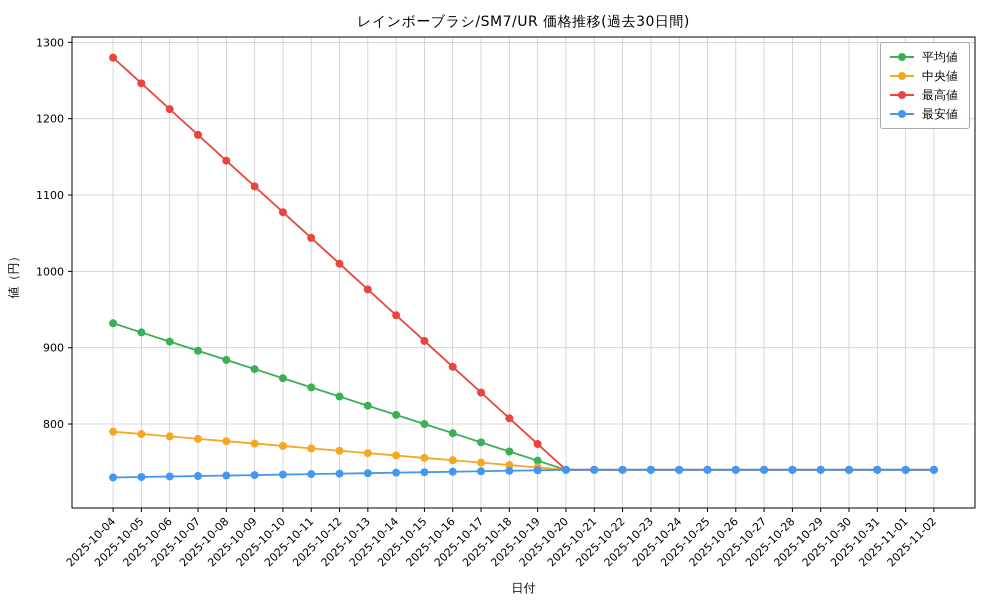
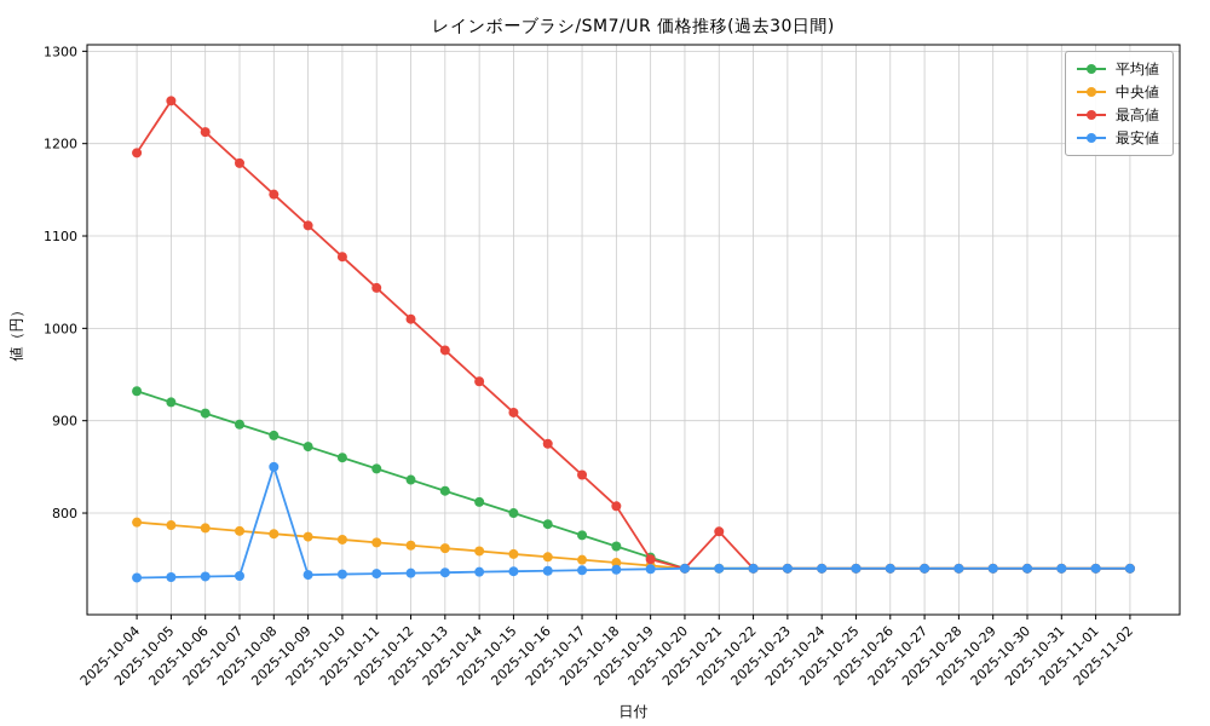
最高値/2025-10-04: 1280 -> 1190
最安値/2025-10-08: 730 -> 850
最高値/2025-10-19: 770 -> 750
最高値/2025-10-21: 740 -> 780
